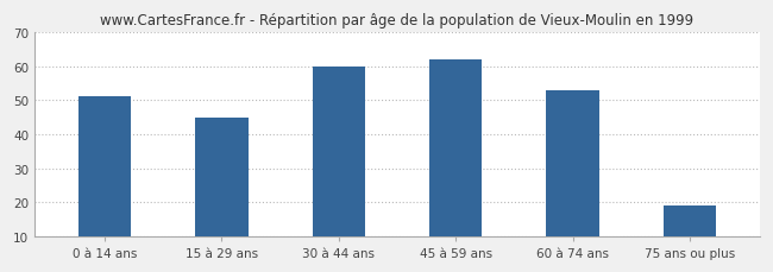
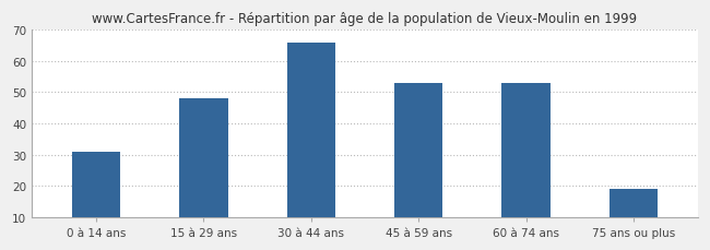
0 à 14 ans: 51 -> 31
15 à 29 ans: 45 -> 48
30 à 44 ans: 60 -> 66
45 à 59 ans: 62 -> 53
